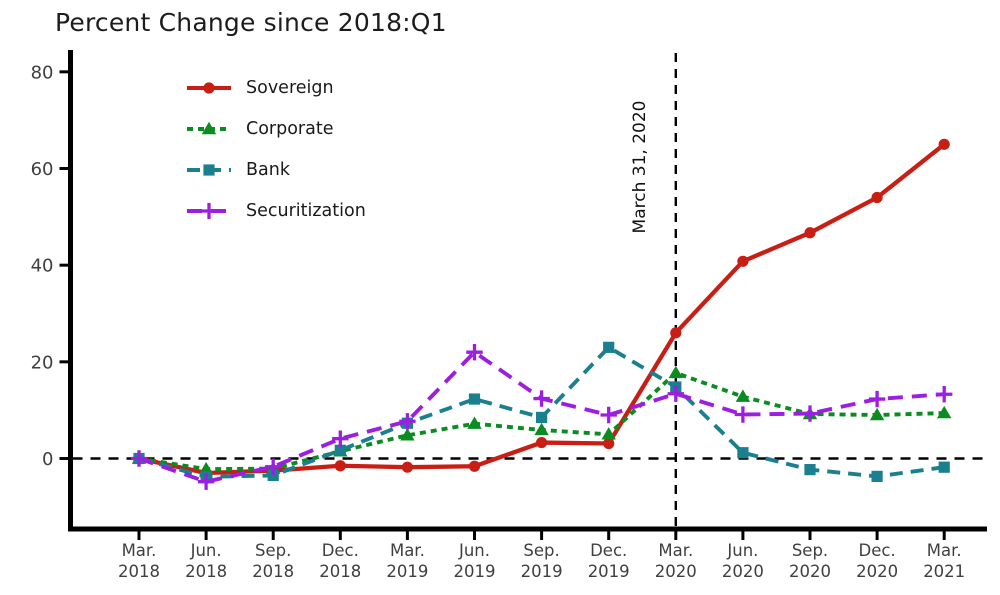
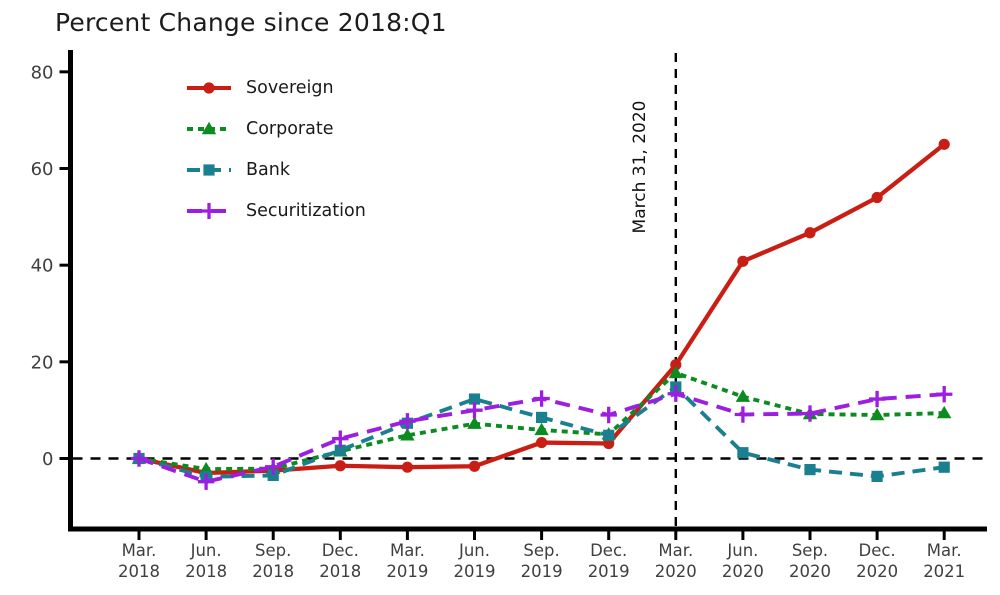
Securitization/Jun. 2019: 22 -> 10
Bank/Dec. 2019: 23 -> 5
Sovereign/Mar. 2020: 26 -> 19
